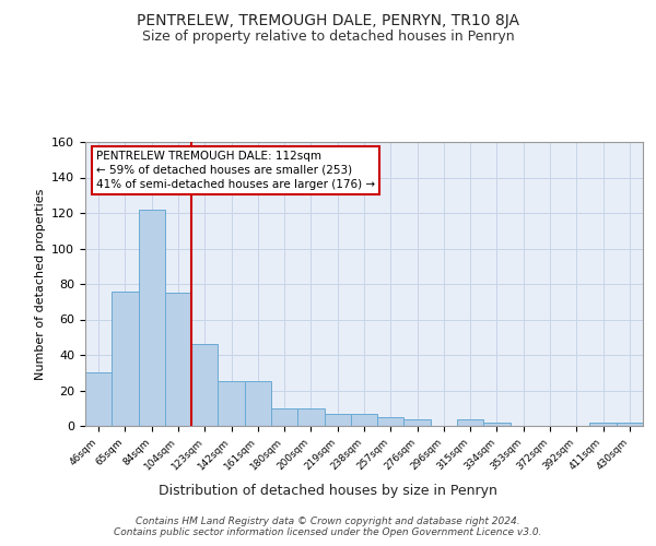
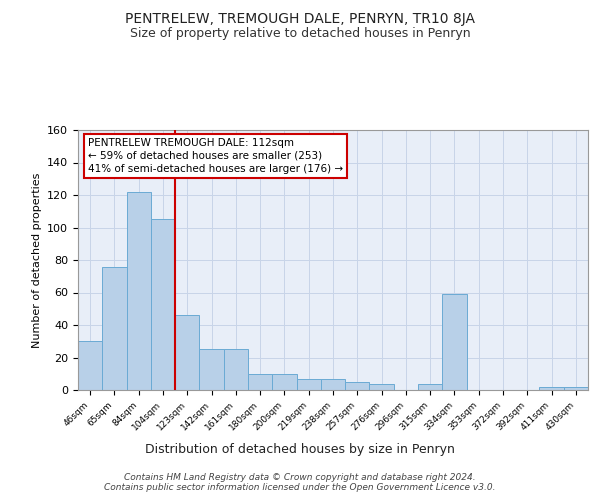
104sqm: 75 -> 105
334sqm: 2 -> 59
